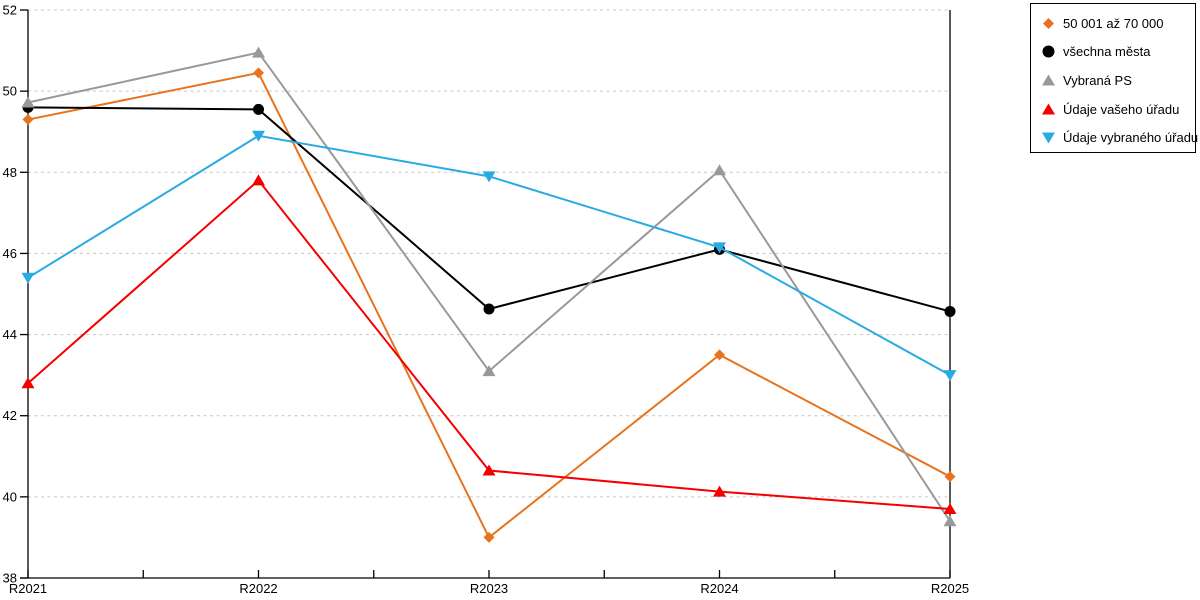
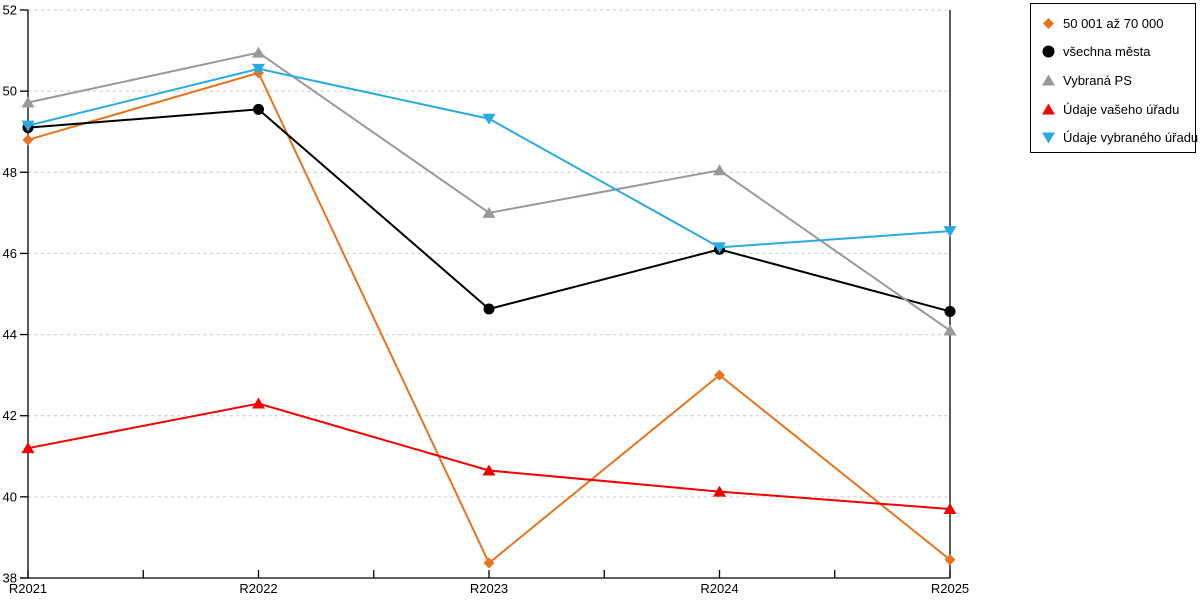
50 001 až 70 000/R2021: 49.3 -> 48.8
všechna města/R2021: 49.6 -> 49.1
Údaje vašeho úřadu/R2021: 42.8 -> 41.2
Údaje vybraného úřadu/R2021: 45.4 -> 49.1
Údaje vašeho úřadu/R2022: 47.8 -> 42.3
Údaje vybraného úřadu/R2022: 48.9 -> 50.5
50 001 až 70 000/R2023: 39.0 -> 38.4
Vybraná PS/R2023: 43.1 -> 47.0
Údaje vybraného úřadu/R2023: 47.9 -> 49.3
50 001 až 70 000/R2024: 43.5 -> 43.0
50 001 až 70 000/R2025: 40.5 -> 38.5
Vybraná PS/R2025: 39.4 -> 44.1
Údaje vybraného úřadu/R2025: 43.0 -> 46.5
